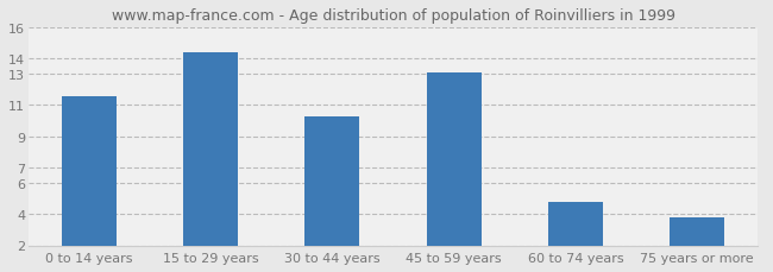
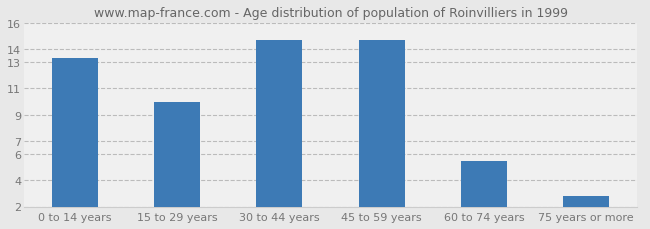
0 to 14 years: 11.6 -> 13.3
15 to 29 years: 14.4 -> 10.0
30 to 44 years: 10.3 -> 14.7
45 to 59 years: 13.1 -> 14.7
60 to 74 years: 4.8 -> 5.5
75 years or more: 3.8 -> 2.8
